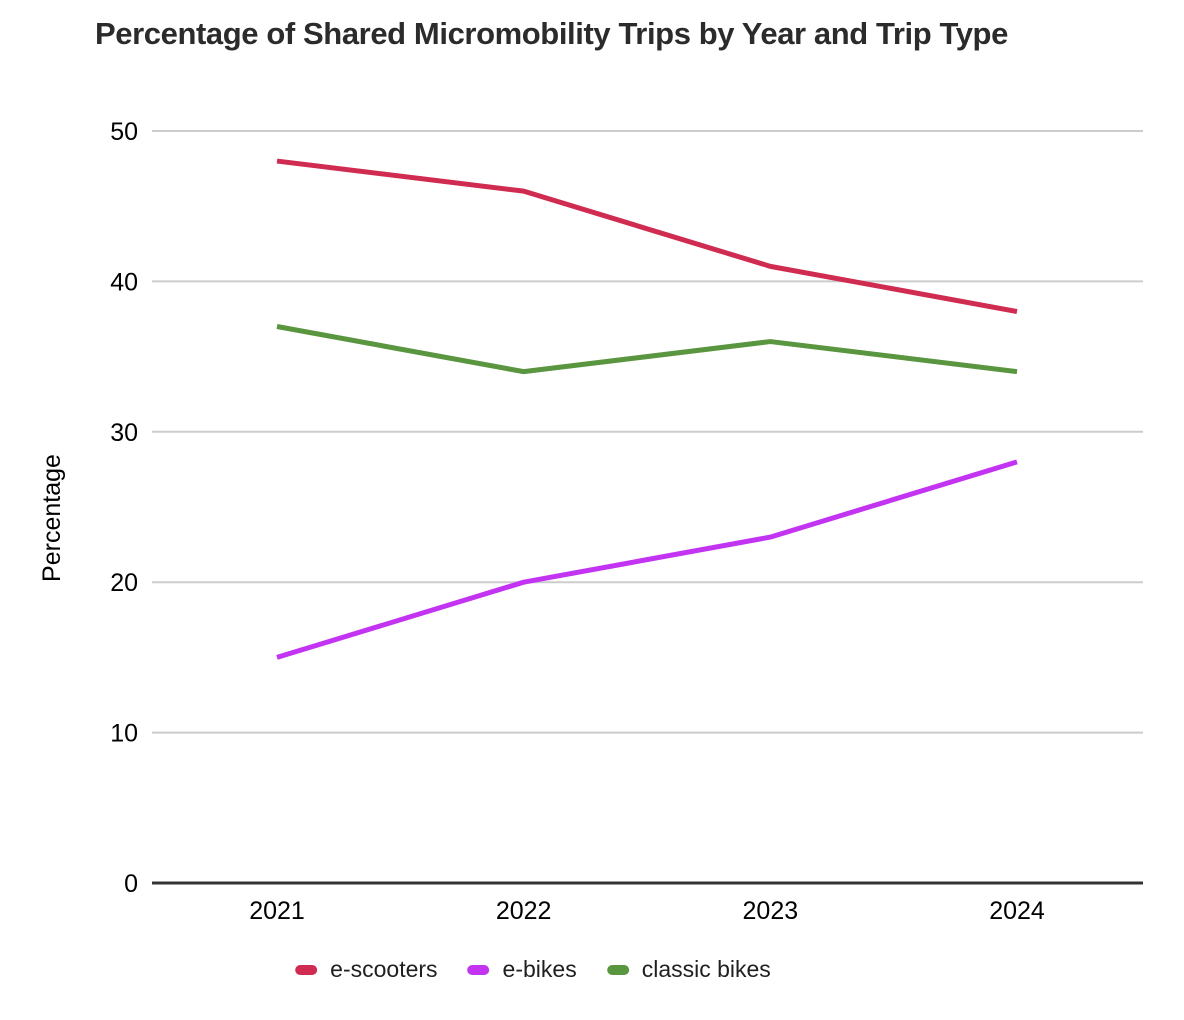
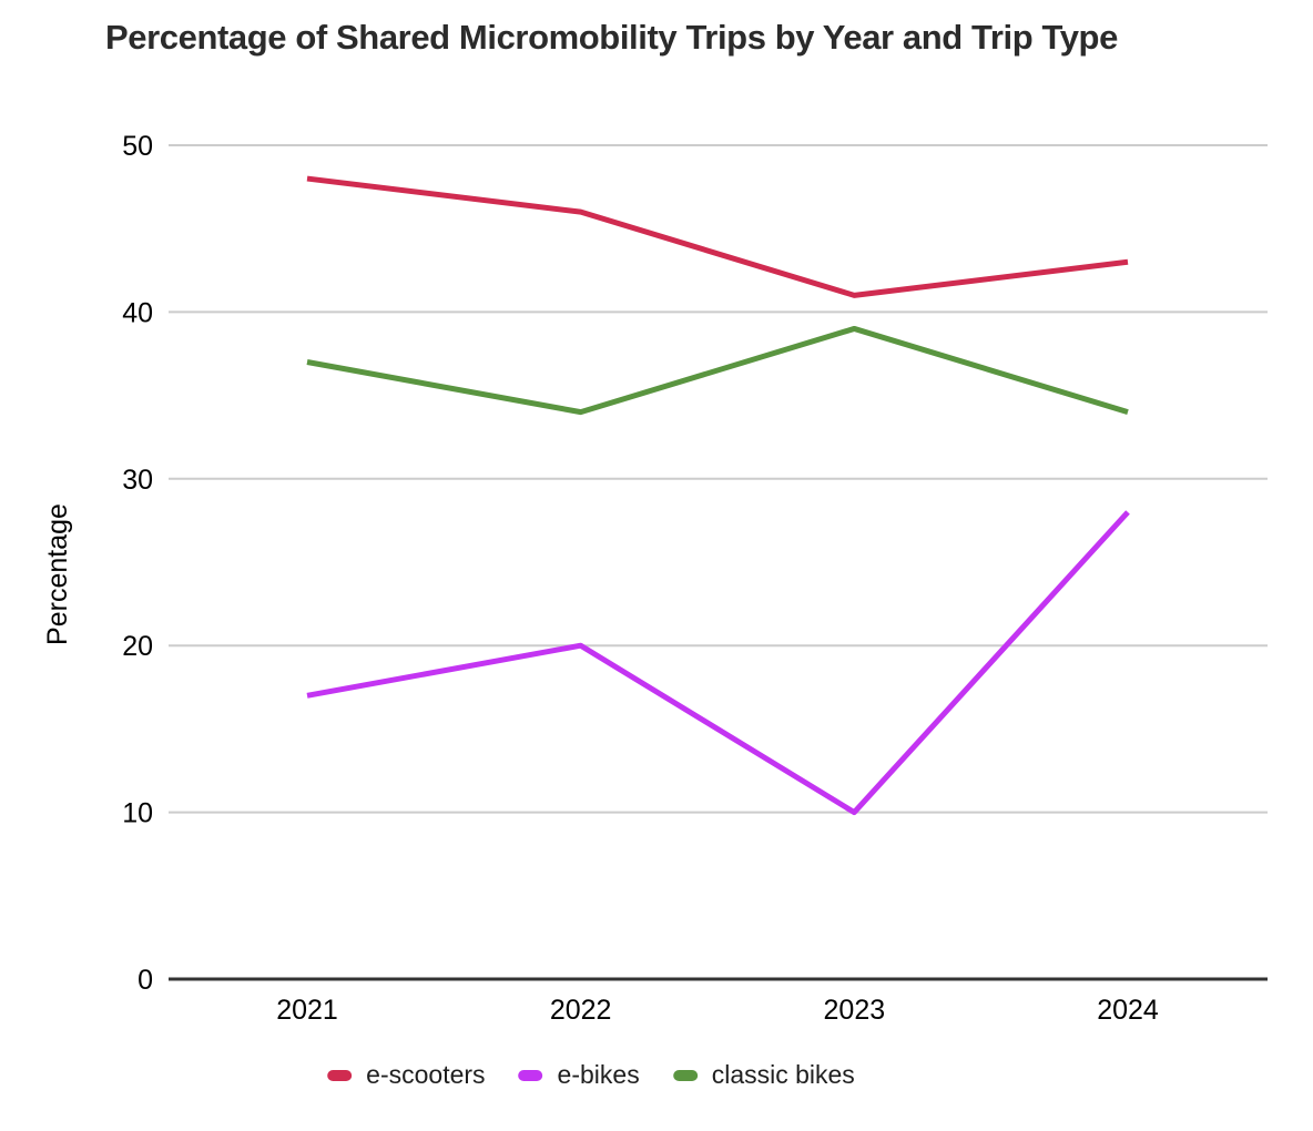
e-bikes/2021: 15 -> 17
e-bikes/2023: 23 -> 10
classic bikes/2023: 36 -> 39
e-scooters/2024: 38 -> 43
